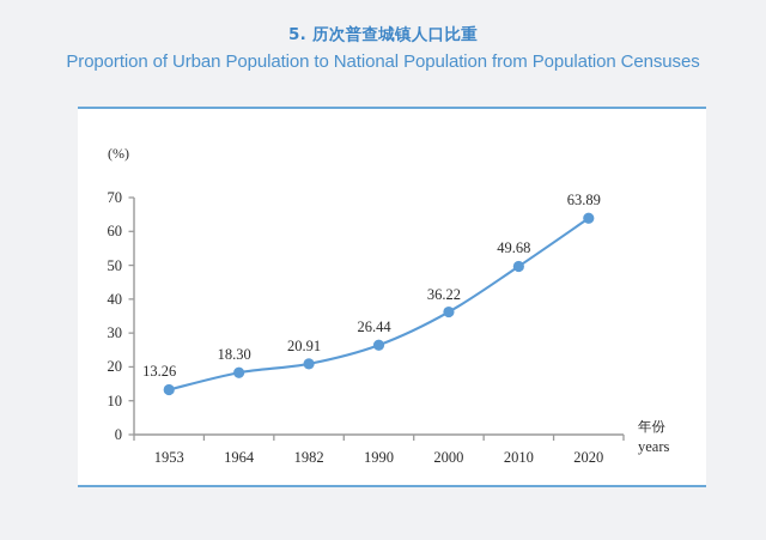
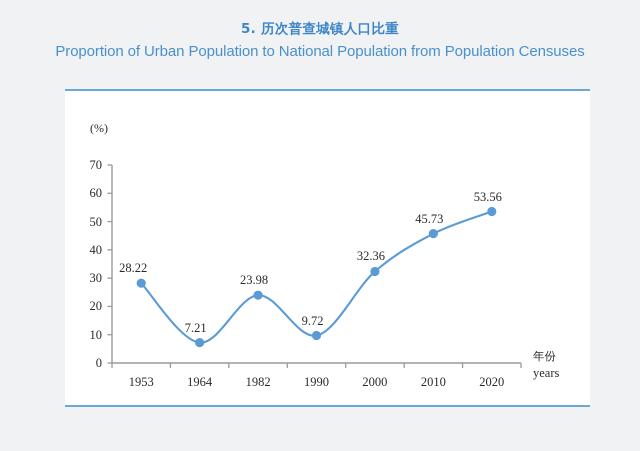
1953: 13.26 -> 28.22
1964: 18.30 -> 7.21
1982: 20.91 -> 23.98
1990: 26.44 -> 9.72
2000: 36.22 -> 32.36
2010: 49.68 -> 45.73
2020: 63.89 -> 53.56
